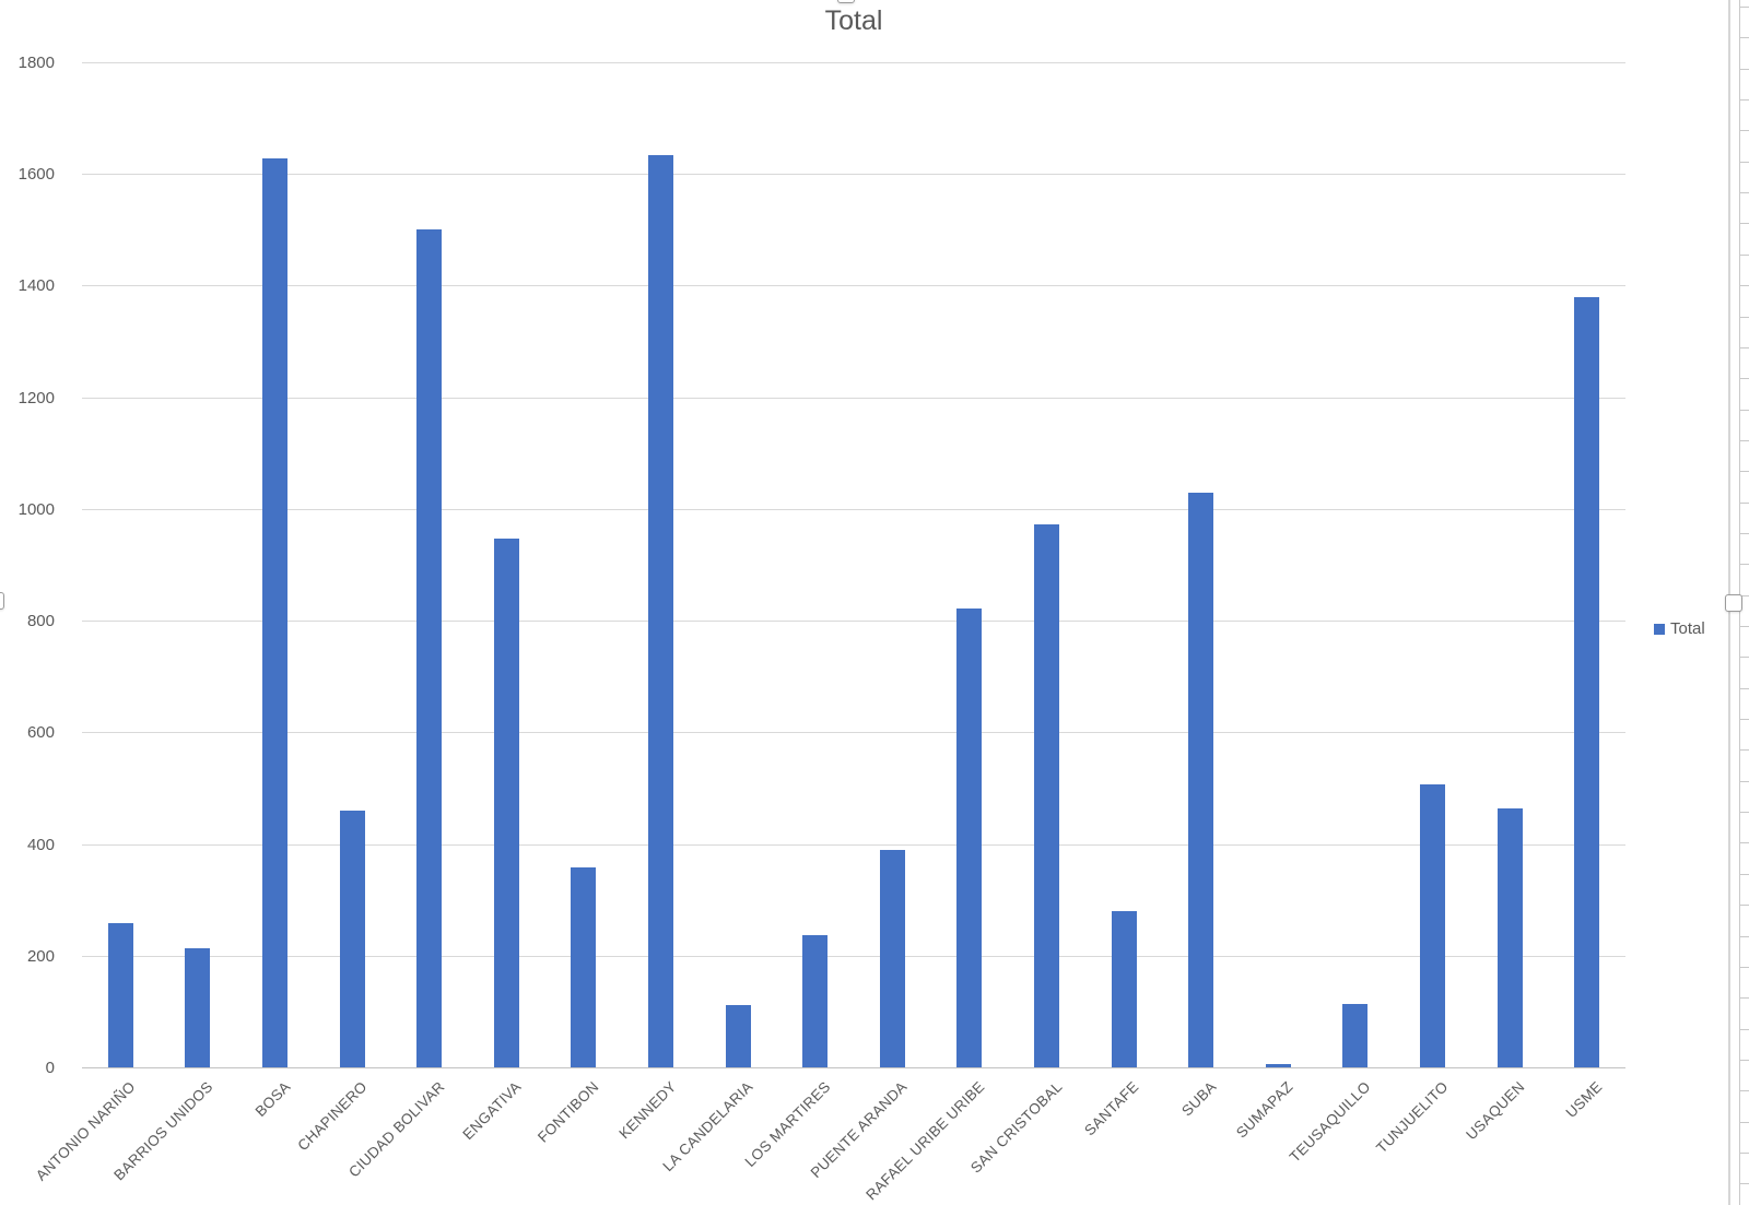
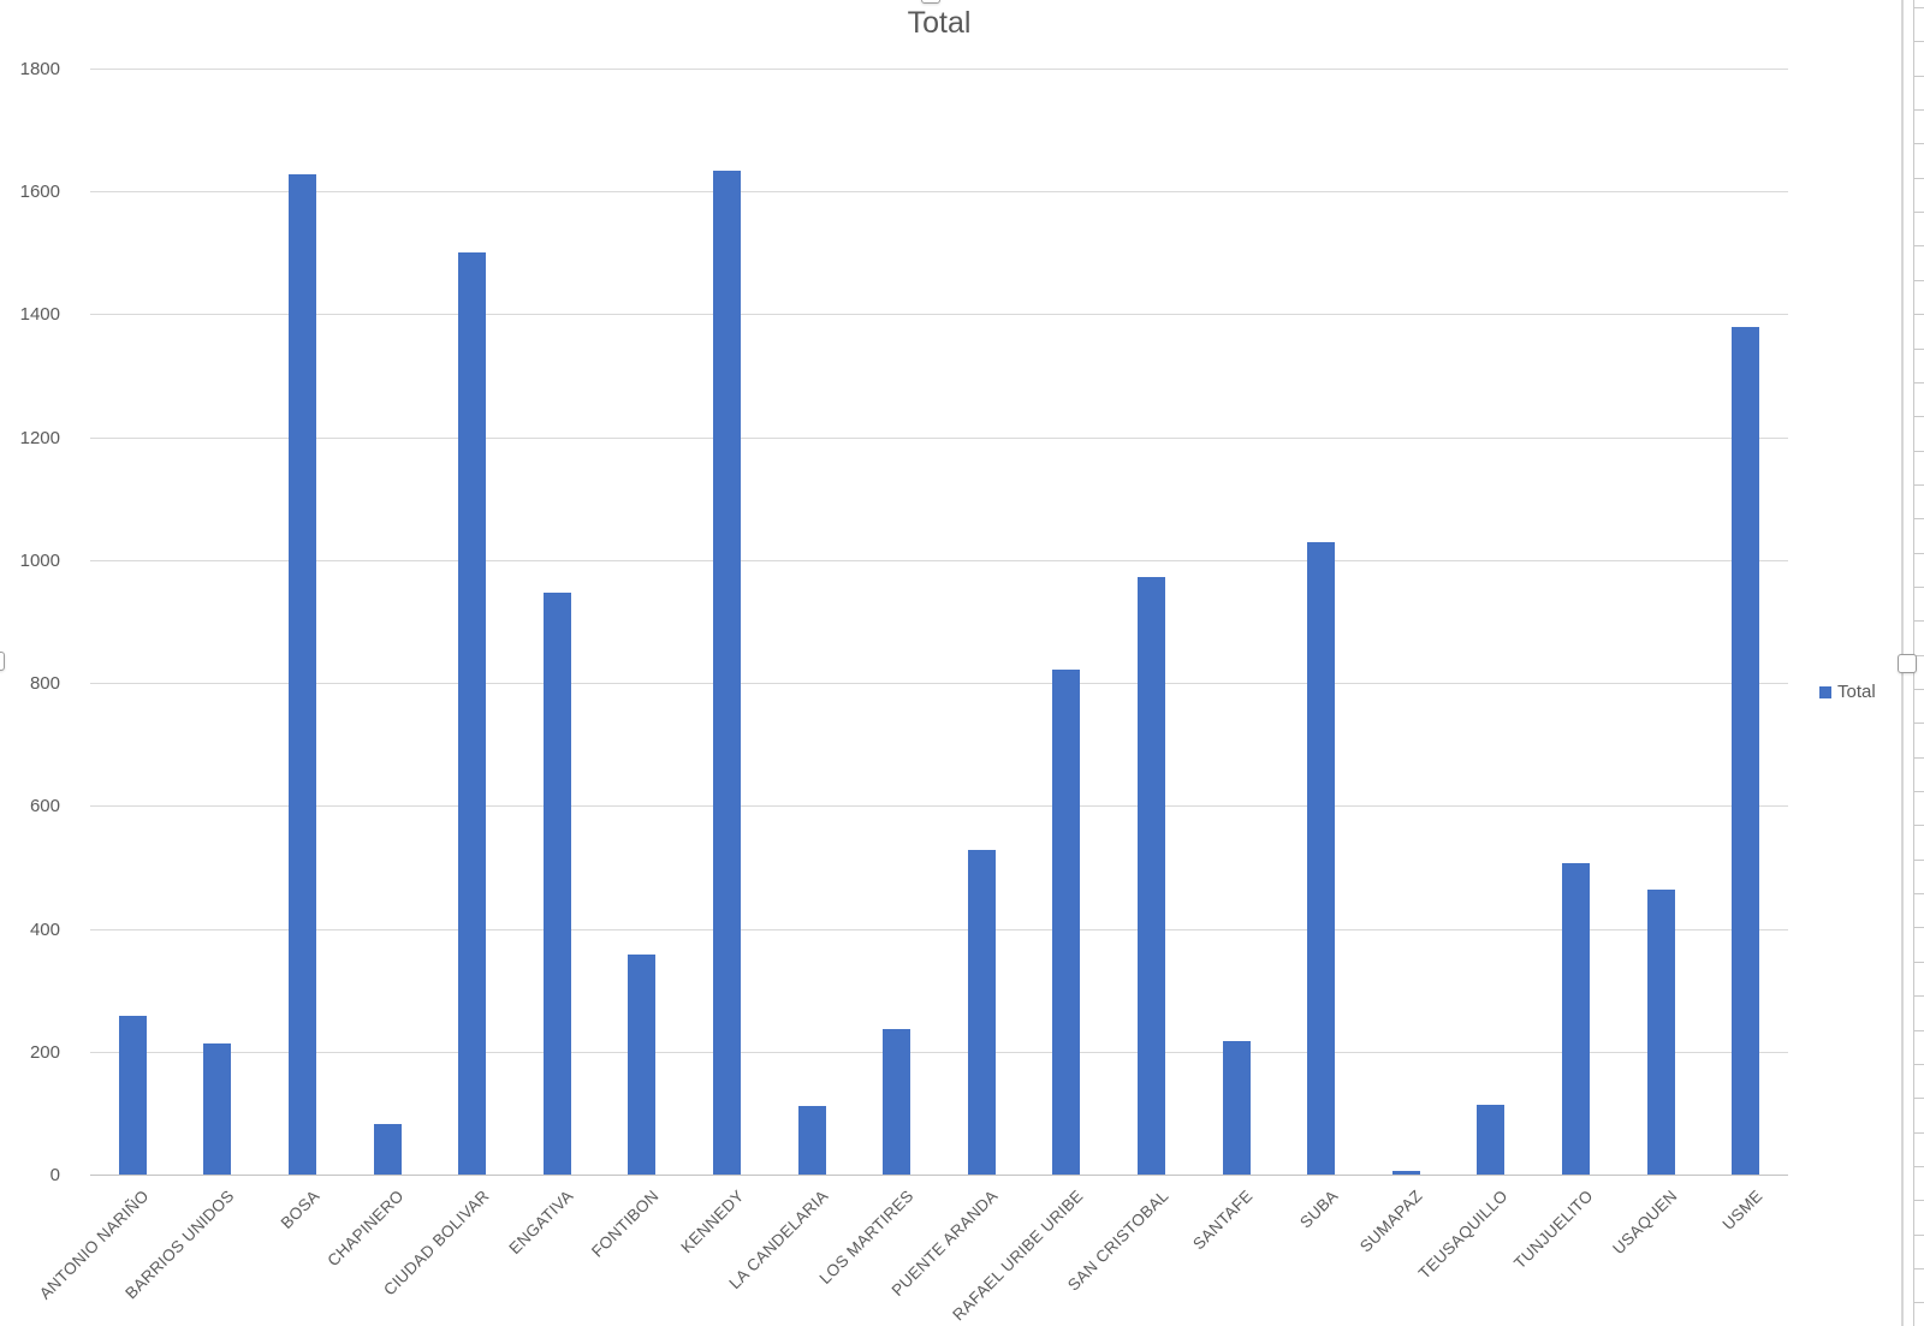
CHAPINERO: 460 -> 80
PUENTE ARANDA: 390 -> 530
SANTAFE: 280 -> 220
